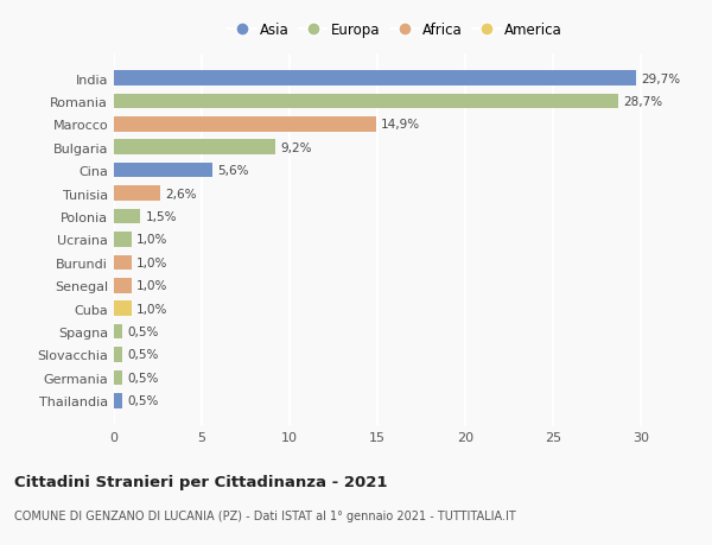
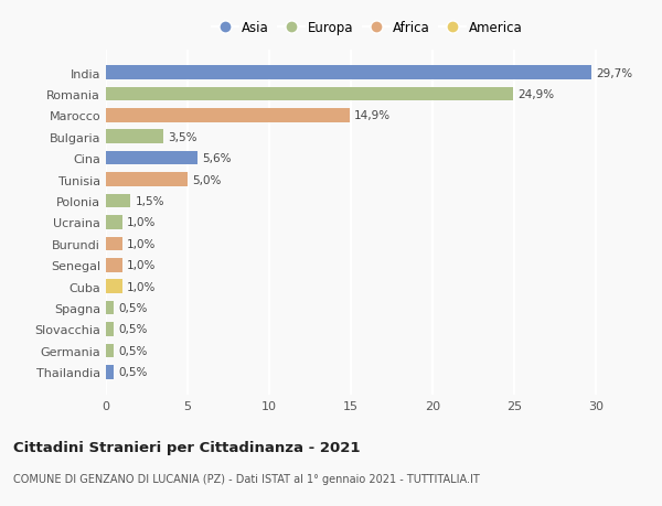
Romania: 28,7% -> 24,9%
Bulgaria: 9,2% -> 3,5%
Tunisia: 2,6% -> 5,0%
